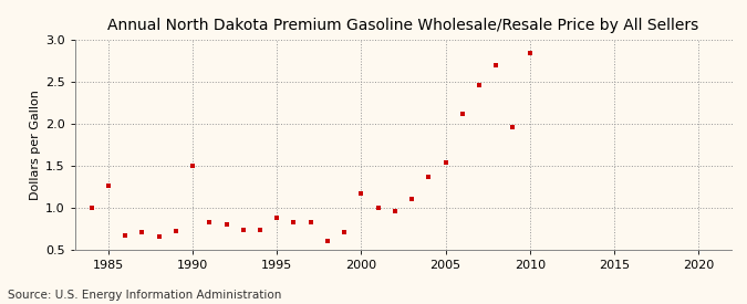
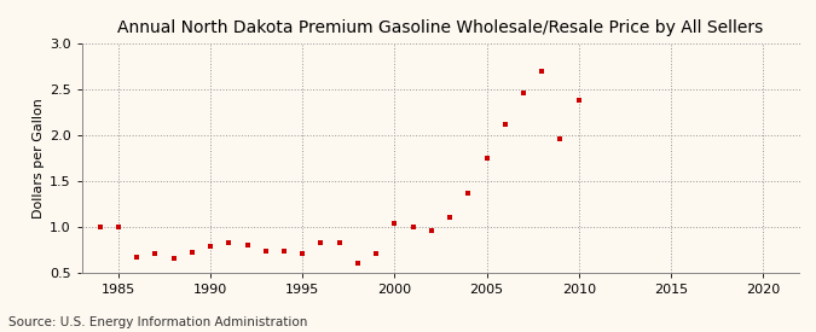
1985: 1.26 -> 0.99
1990: 1.50 -> 0.78
1995: 0.88 -> 0.70
2000: 1.16 -> 1.04
2005: 1.54 -> 1.75
2010: 2.84 -> 2.38
